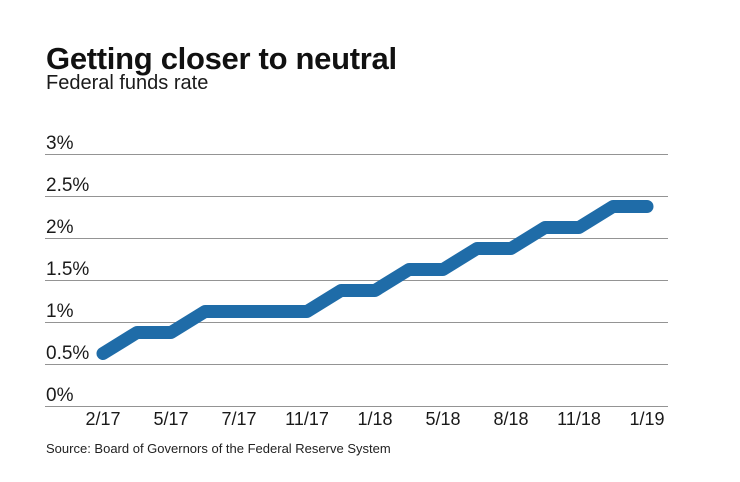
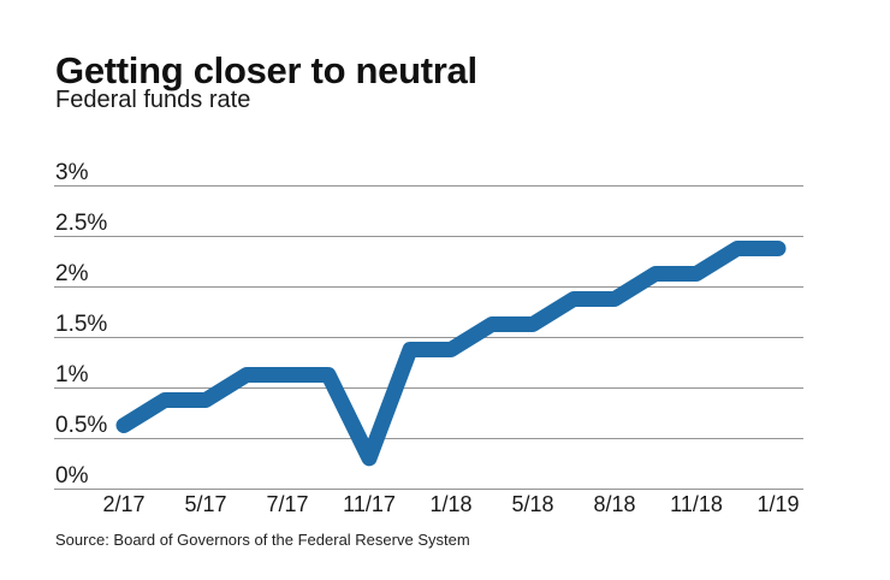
11/17: 1.1% -> 0.3%
